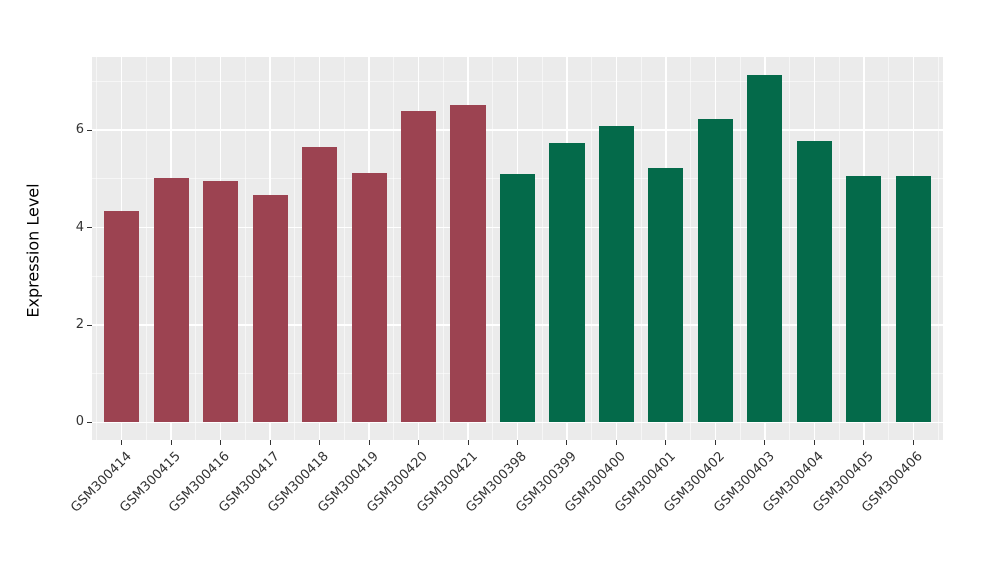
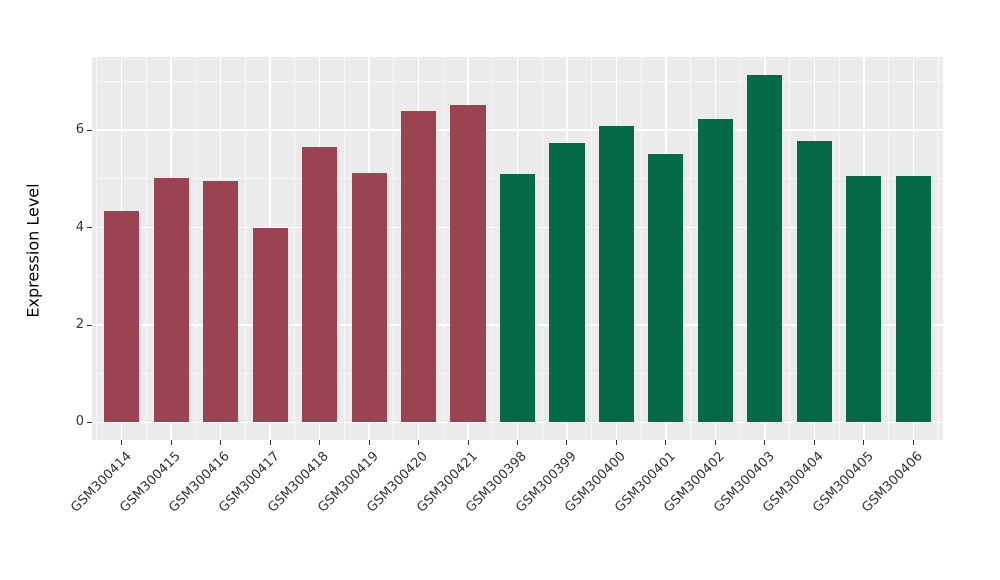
GSM300417: 4.7 -> 4.0
GSM300401: 5.2 -> 5.5
